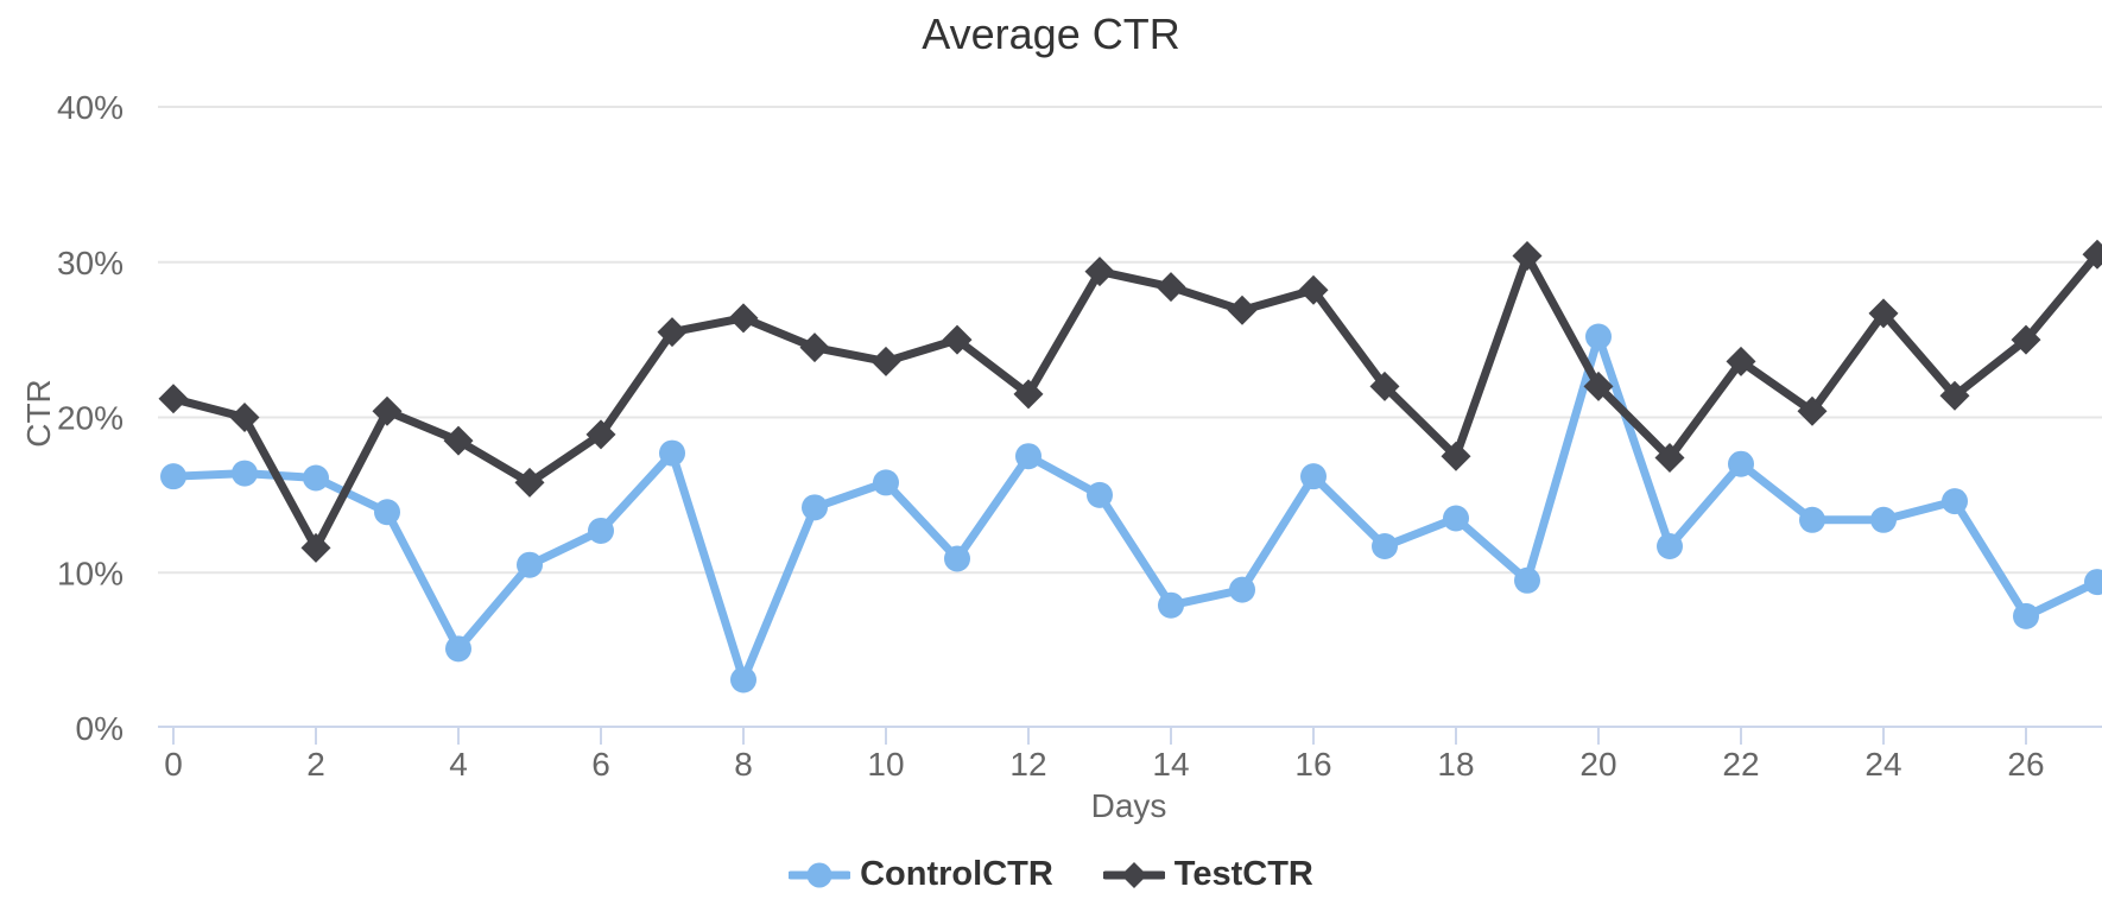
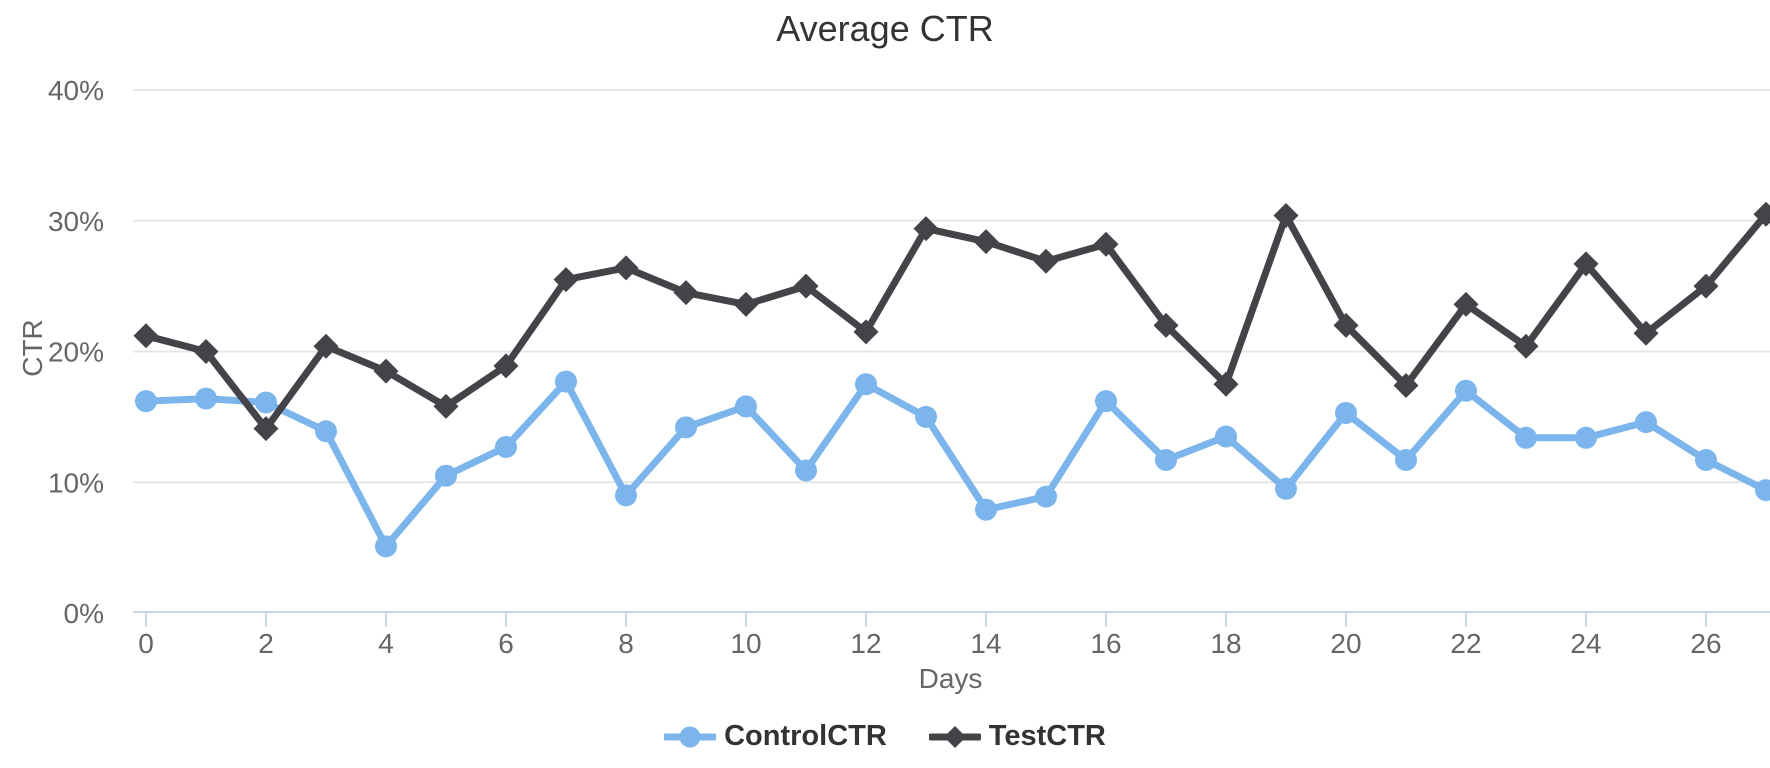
TestCTR/2: 11.6% -> 14.1%
ControlCTR/8: 3.1% -> 9.0%
ControlCTR/20: 25.2% -> 15.3%
ControlCTR/26: 7.2% -> 11.7%
